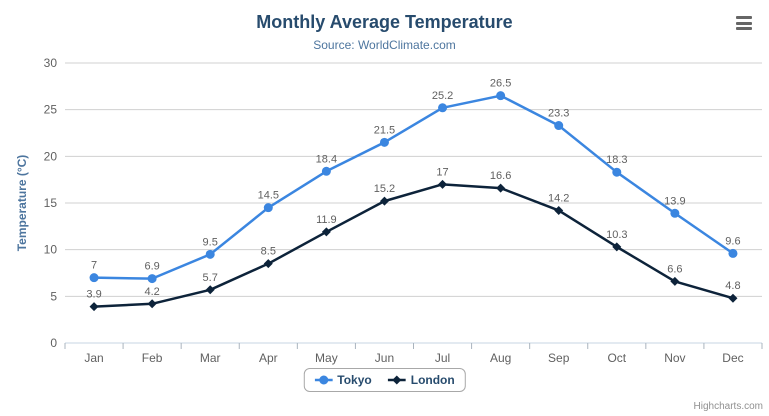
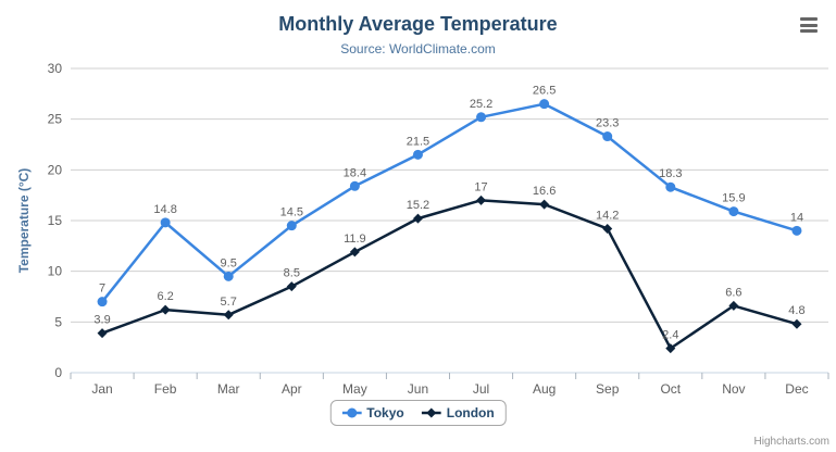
Tokyo/Feb: 6.9 -> 14.8
London/Feb: 4.2 -> 6.2
London/Oct: 10.3 -> 2.4
Tokyo/Nov: 13.9 -> 15.9
Tokyo/Dec: 9.6 -> 14
